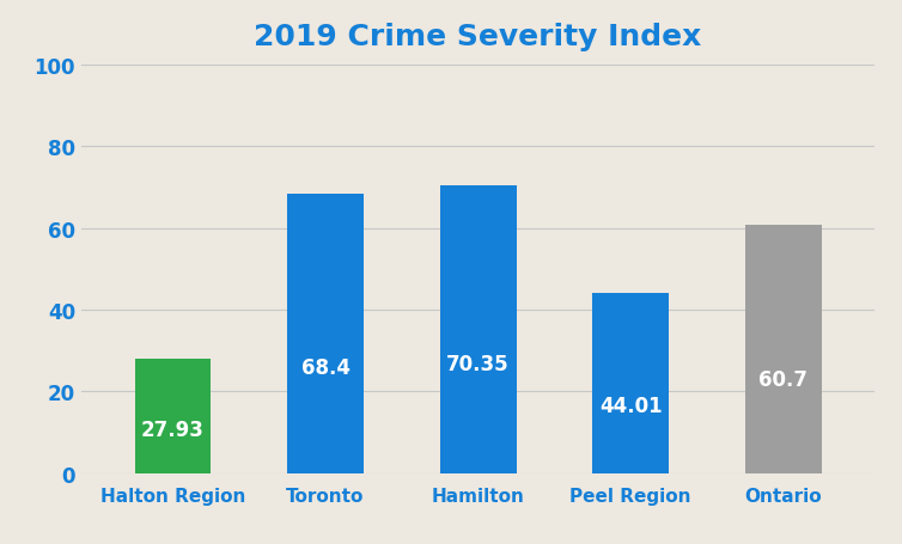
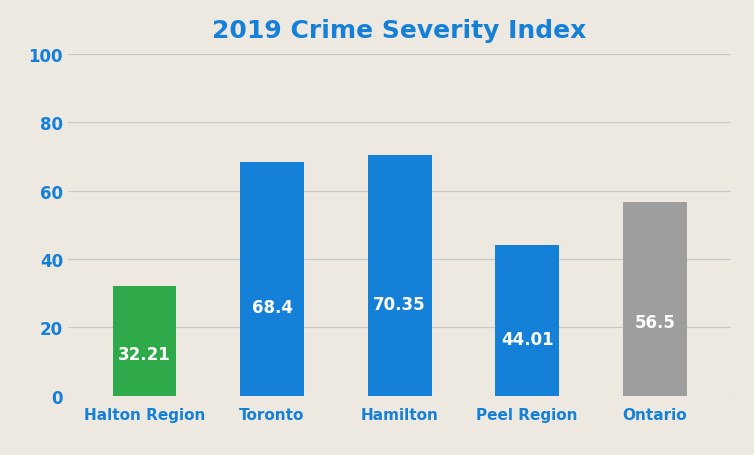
Halton Region: 27.93 -> 32.21
Ontario: 60.7 -> 56.5
